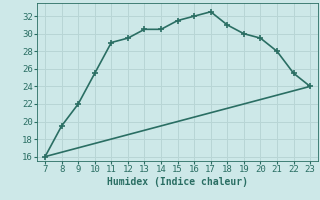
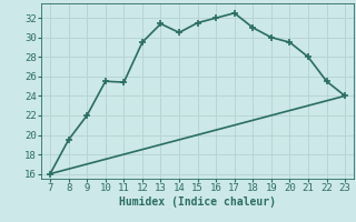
11: 29.0 -> 25.4
13: 30.5 -> 31.4
